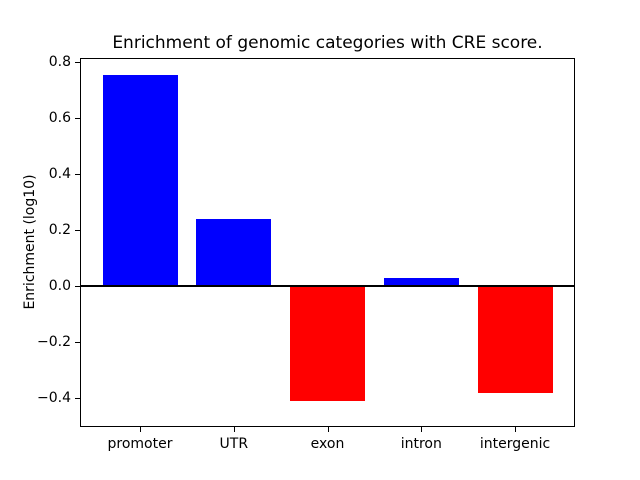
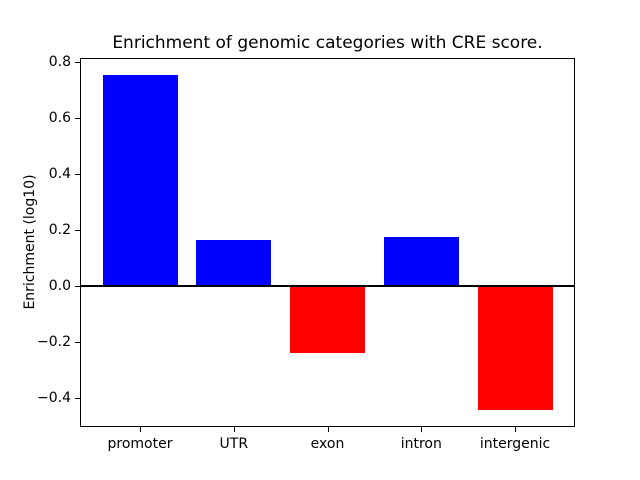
UTR: 0.24 -> 0.17
exon: -0.41 -> -0.24
intron: 0.03 -> 0.18
intergenic: -0.38 -> -0.44
